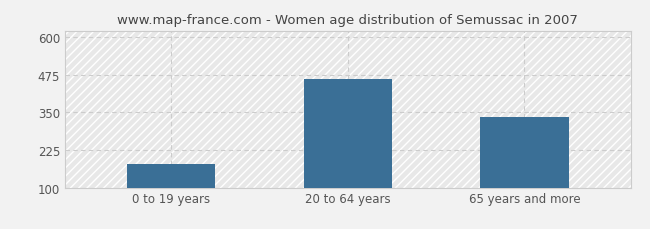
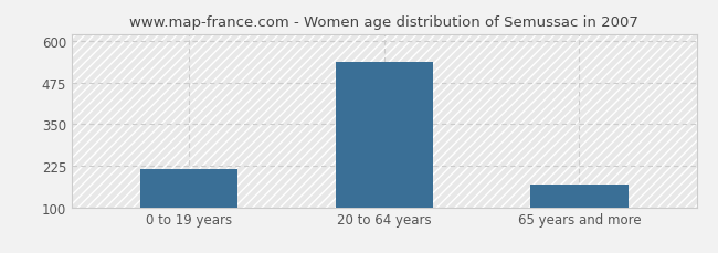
0 to 19 years: 180 -> 215
20 to 64 years: 460 -> 537
65 years and more: 335 -> 170
